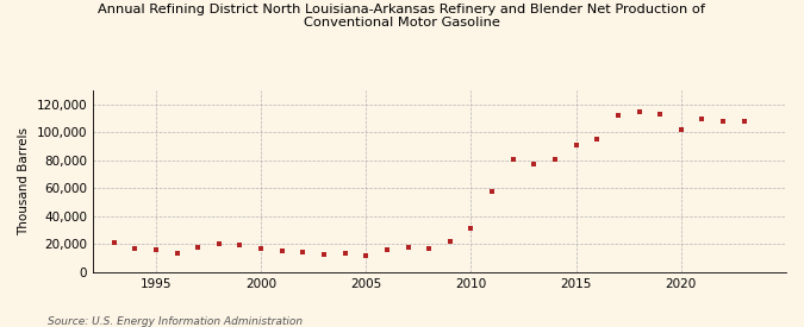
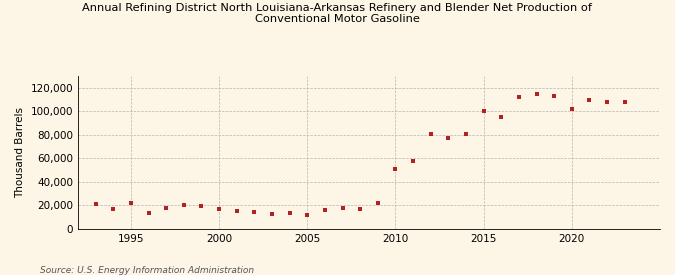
1995: 16,000 -> 22,000
2010: 31,000 -> 51,000
2015: 91,000 -> 100,000
